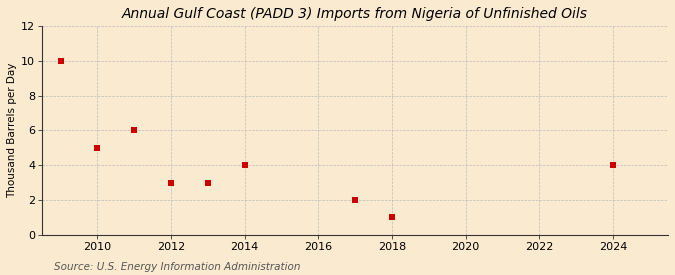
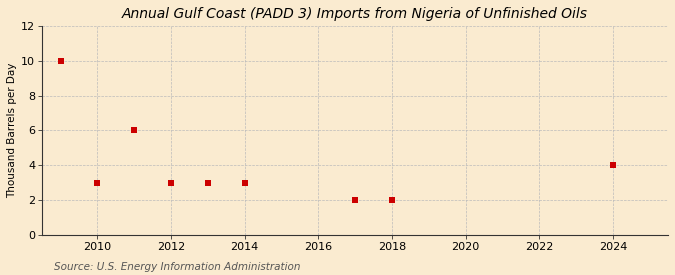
2010: 5 -> 3
2014: 4 -> 3
2018: 1 -> 2
